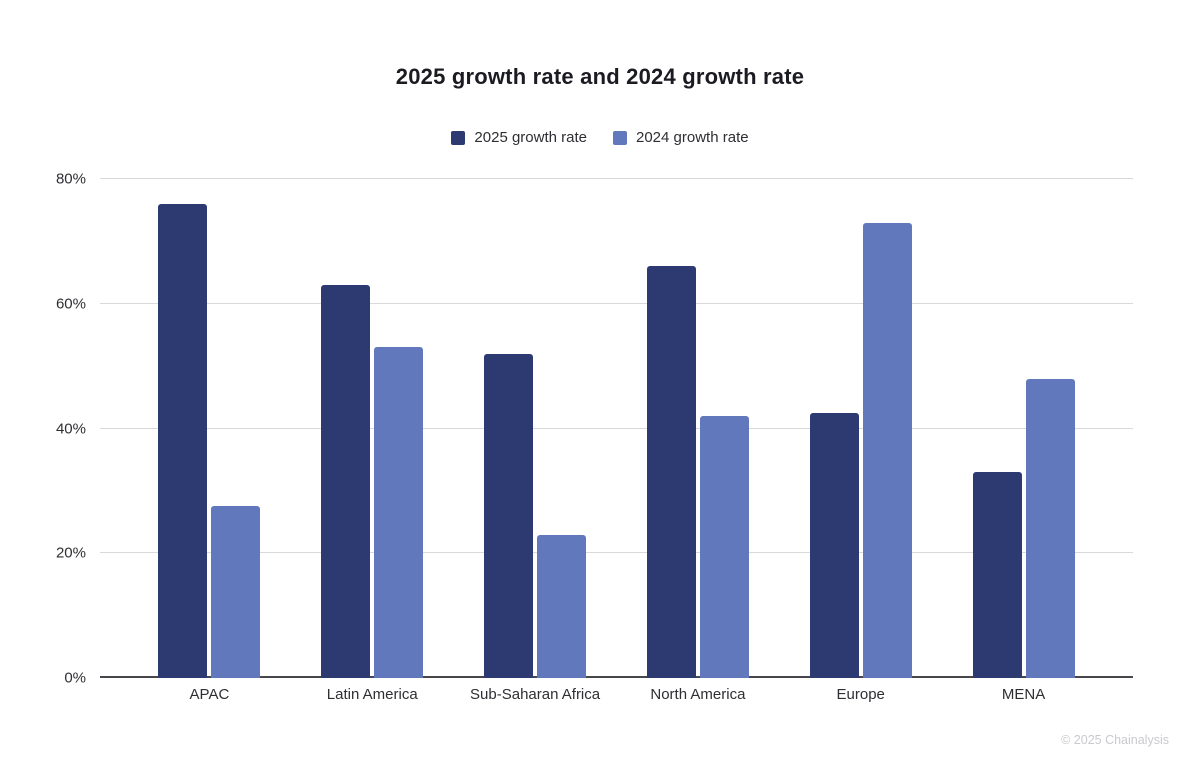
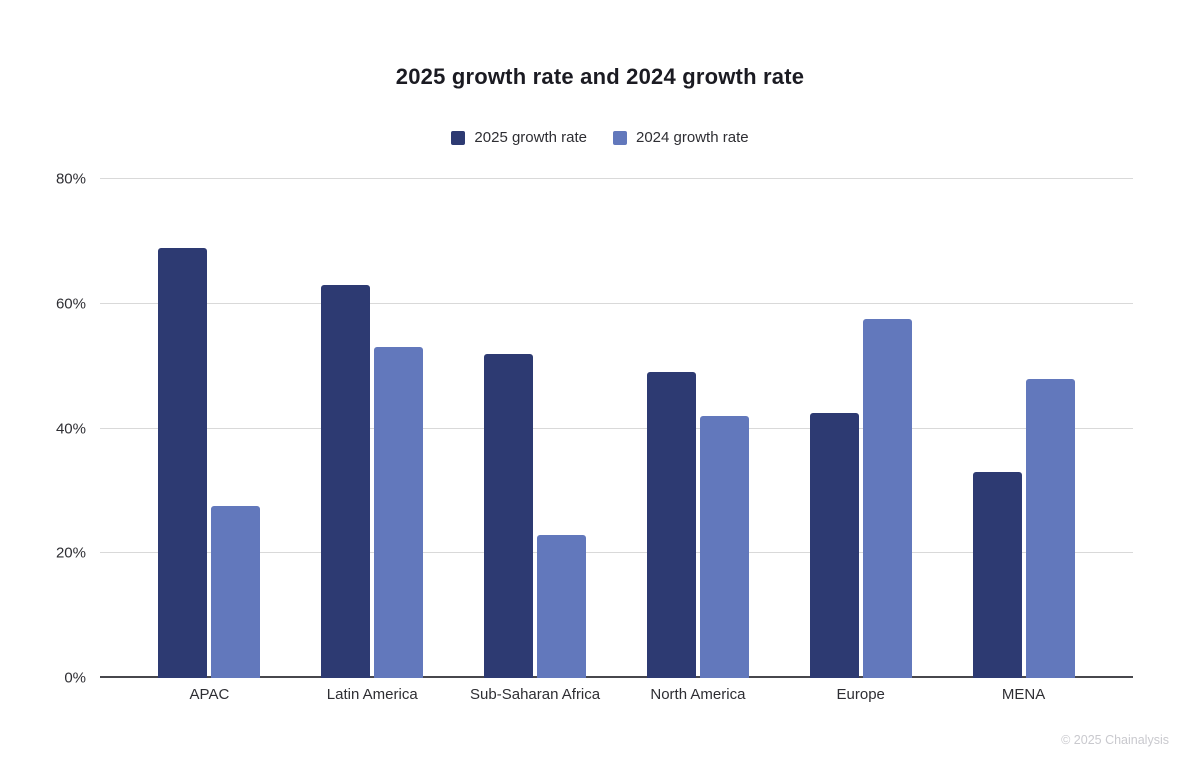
2025 growth rate/APAC: 76% -> 69%
2025 growth rate/North America: 66% -> 49%
2024 growth rate/Europe: 73% -> 58%
